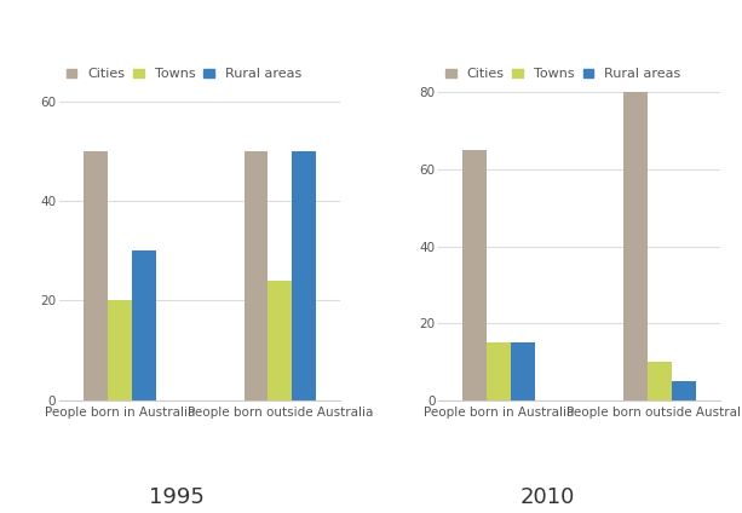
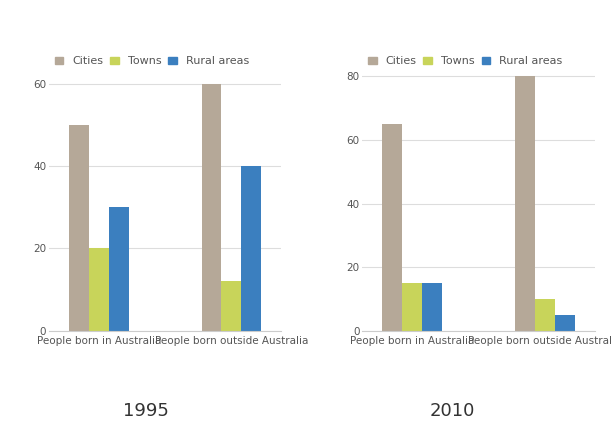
Cities/People born outside Australia: 50 -> 60
Towns/People born outside Australia: 24 -> 12
Rural areas/People born outside Australia: 50 -> 40
